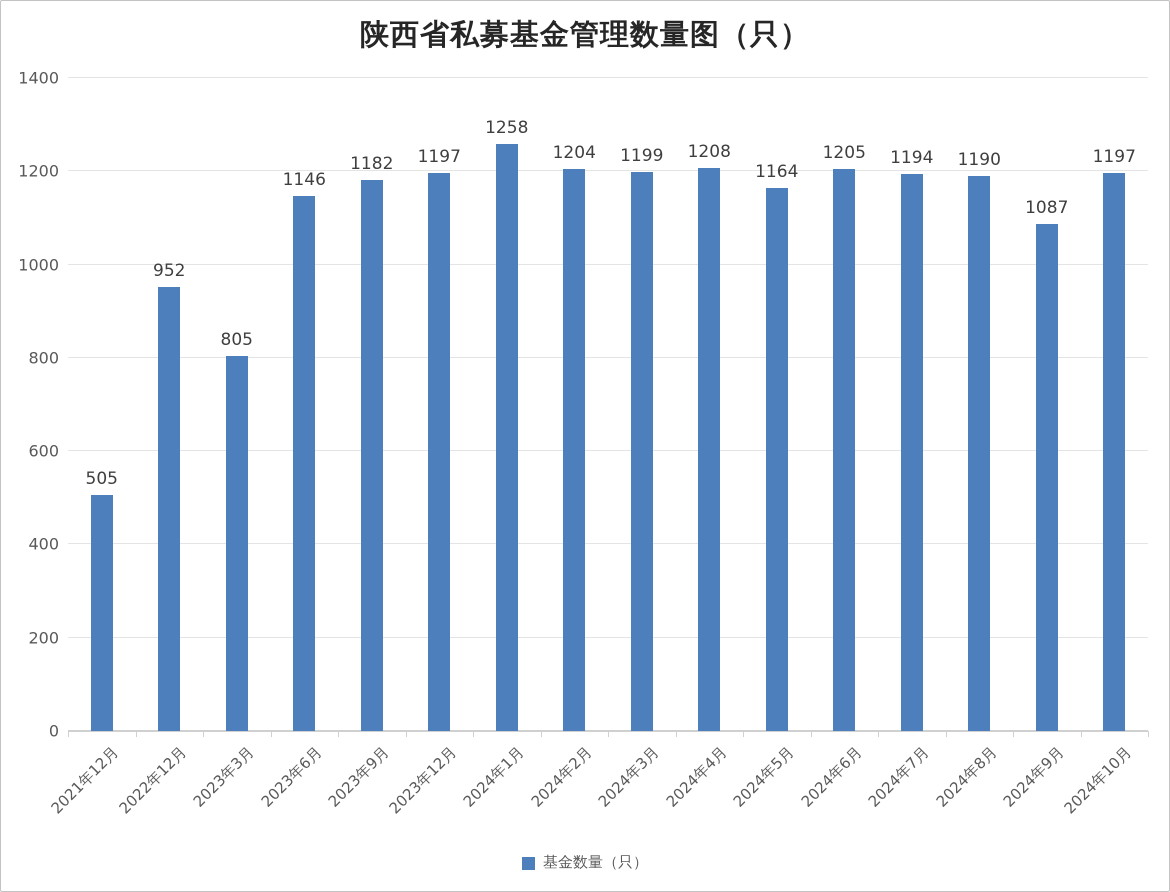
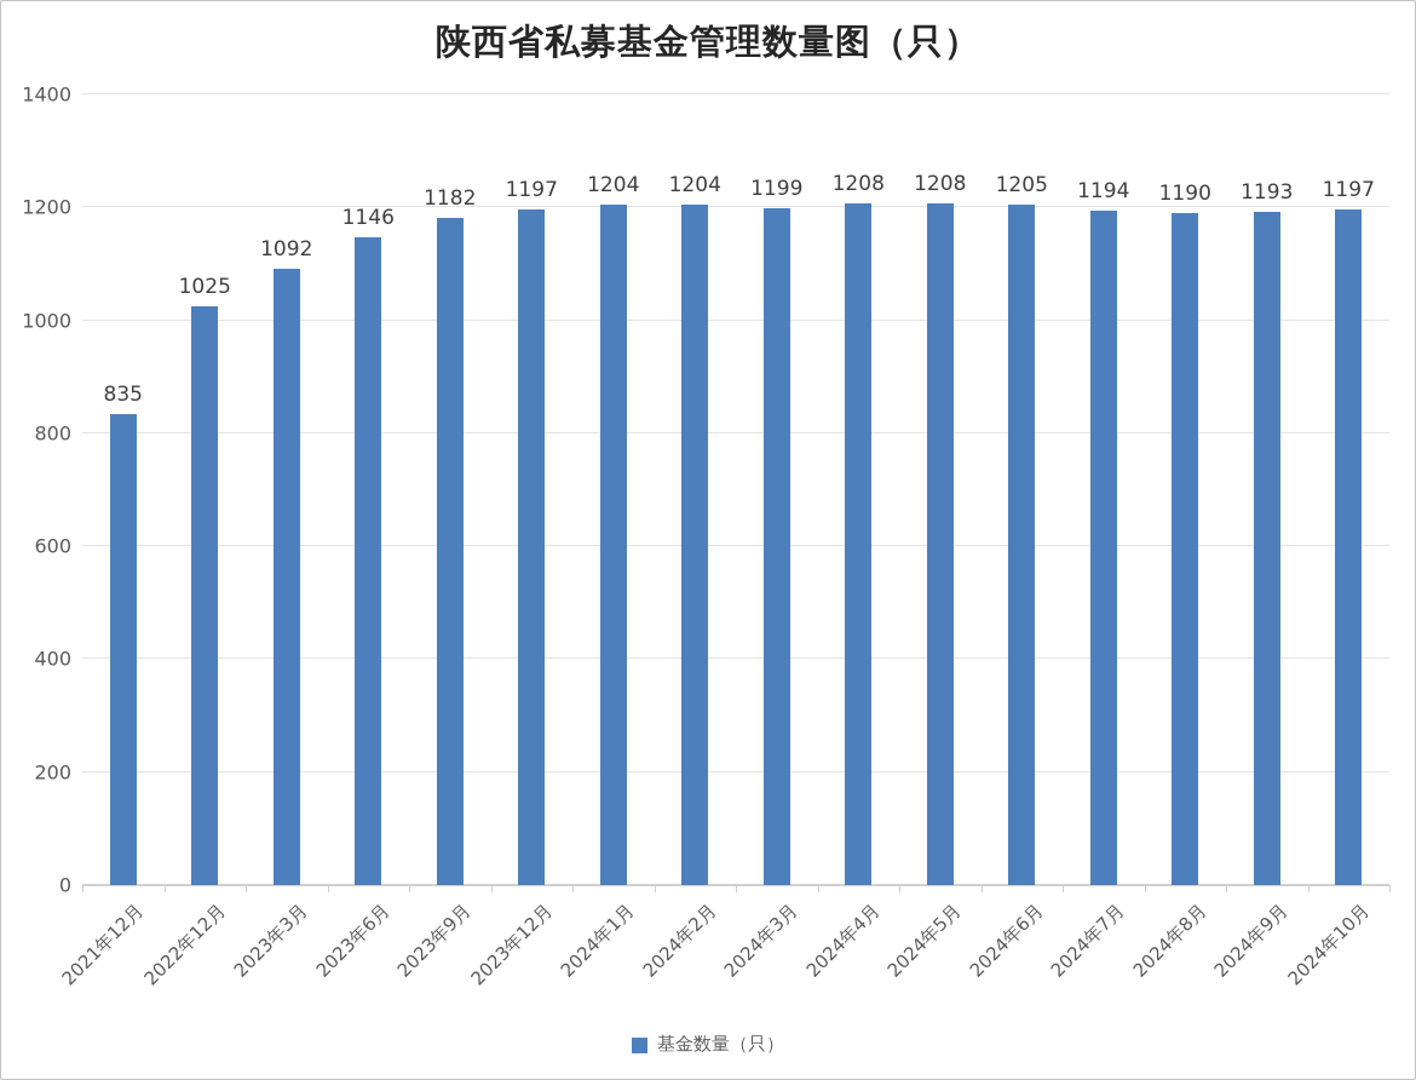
2021年12月: 505 -> 835
2022年12月: 952 -> 1025
2023年3月: 805 -> 1092
2024年1月: 1258 -> 1204
2024年5月: 1164 -> 1208
2024年9月: 1087 -> 1193
